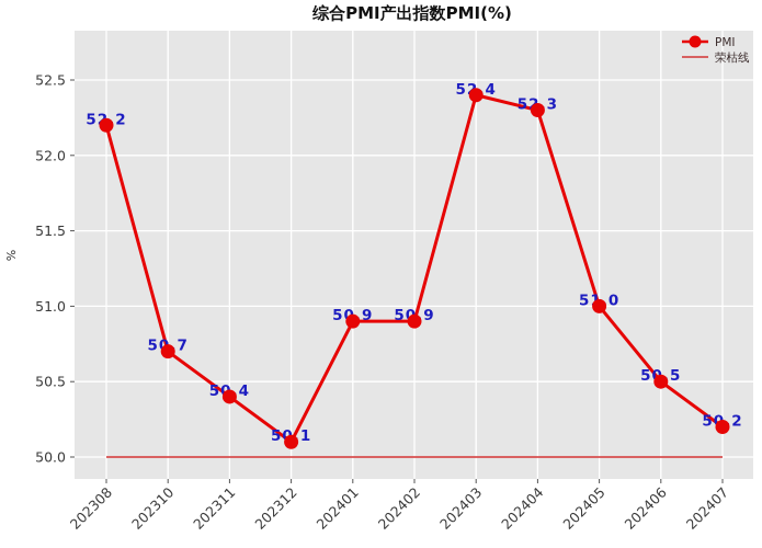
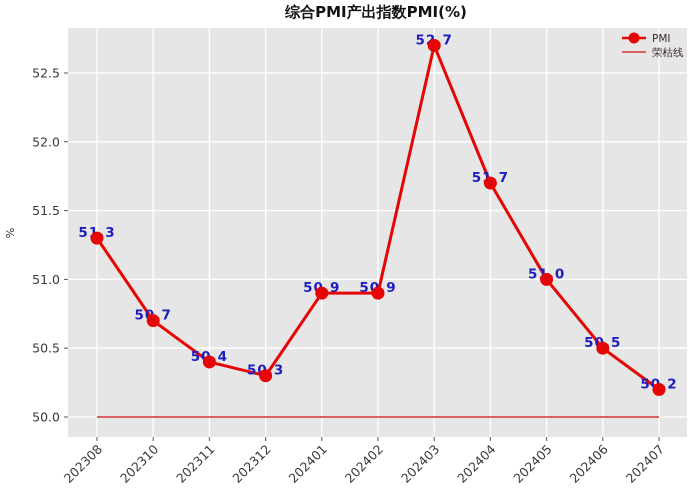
202308: 52.2 -> 51.3
202312: 50.1 -> 50.3
202403: 52.4 -> 52.7
202404: 52.3 -> 51.7
